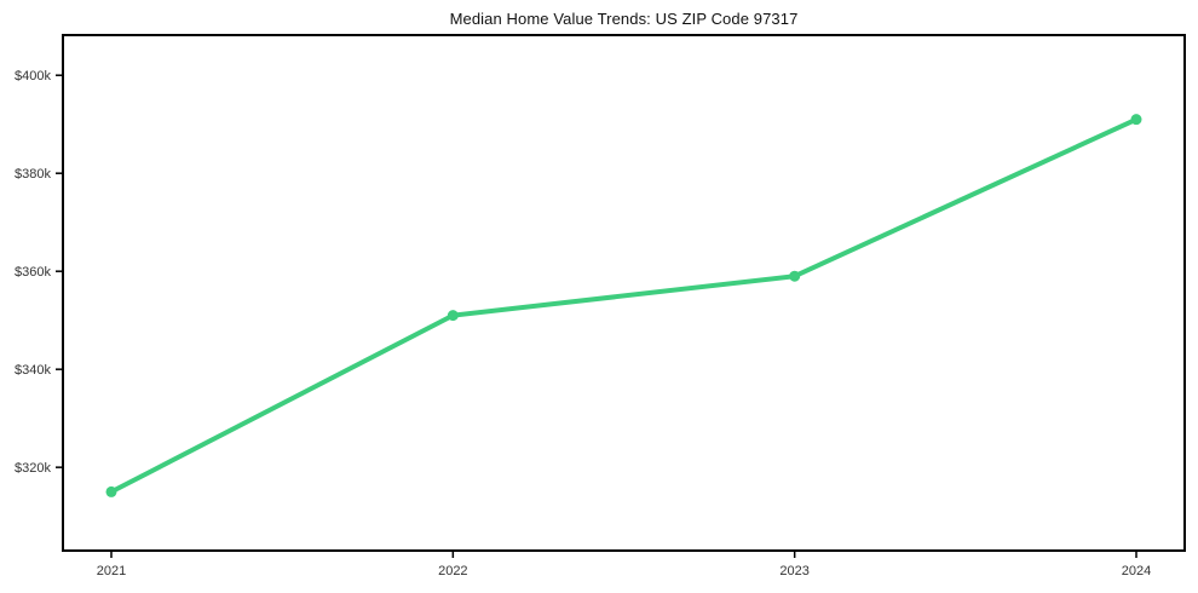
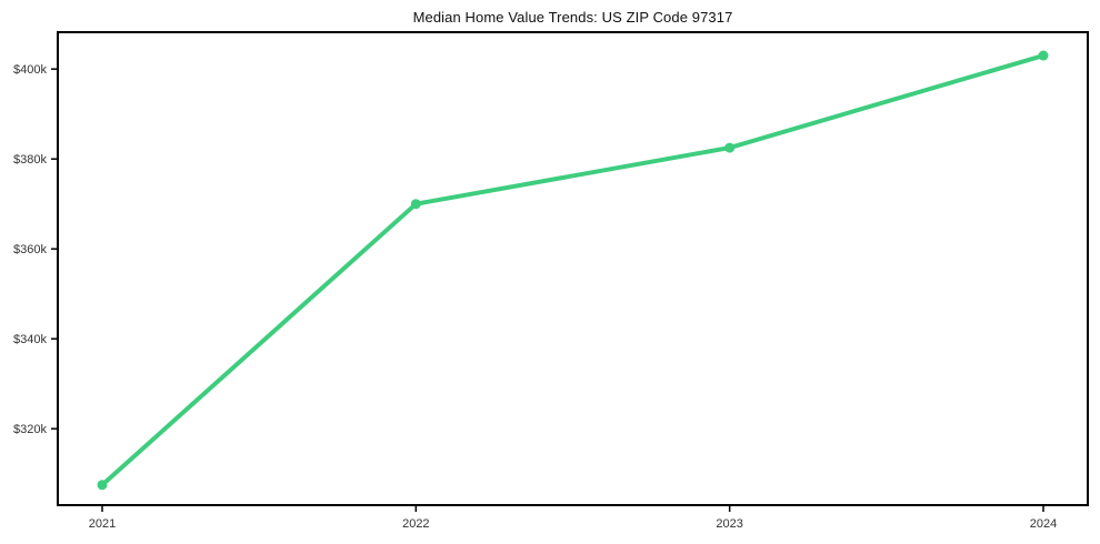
2021: $315k -> $308k
2022: $351k -> $370k
2023: $359k -> $382k
2024: $391k -> $403k
